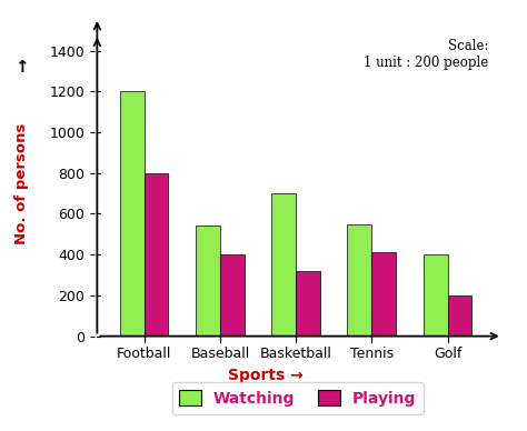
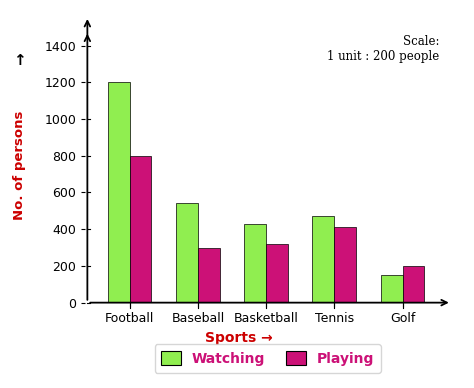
Playing/Baseball: 400 -> 300
Watching/Basketball: 700 -> 430
Watching/Tennis: 550 -> 470
Watching/Golf: 400 -> 150
